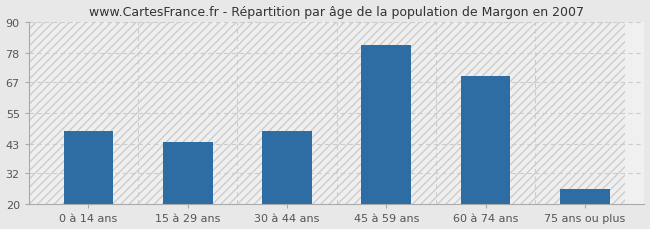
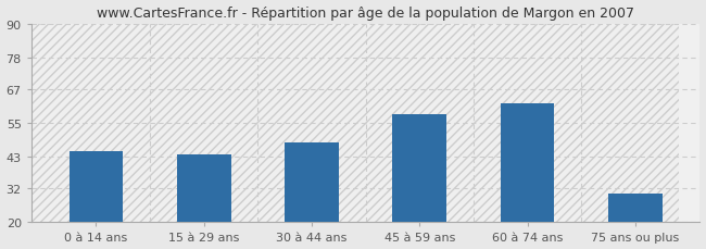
0 à 14 ans: 48 -> 45
45 à 59 ans: 81 -> 58
60 à 74 ans: 69 -> 62
75 ans ou plus: 26 -> 30
